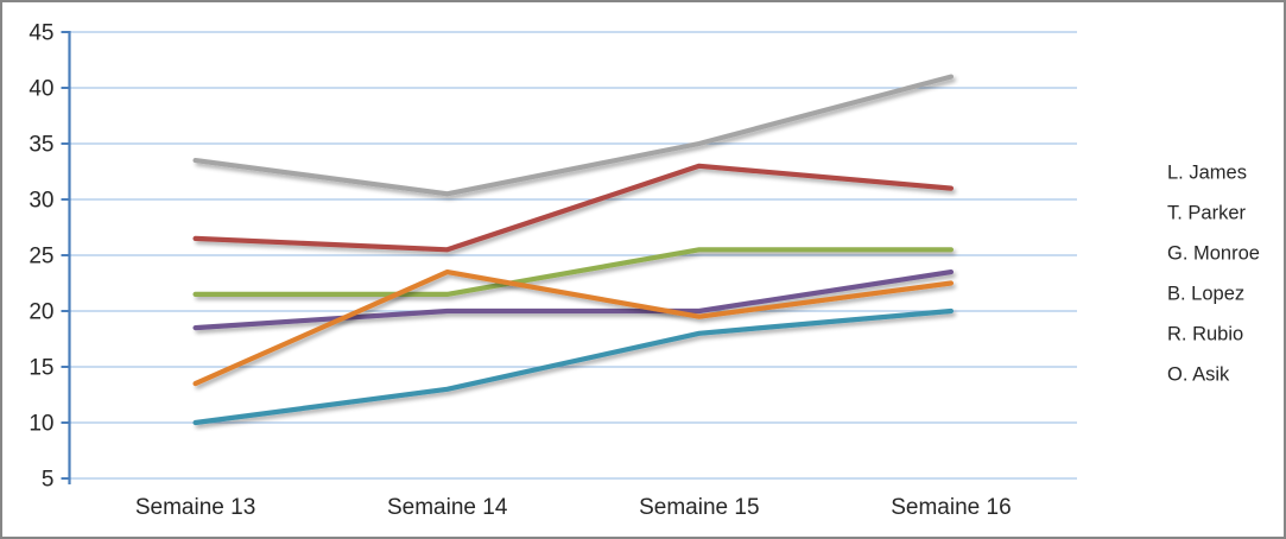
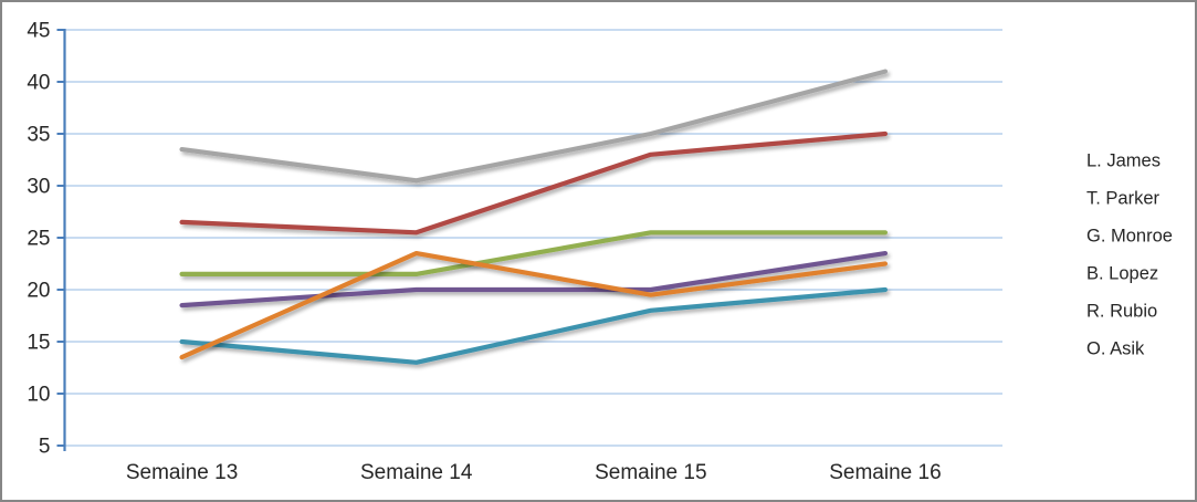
R. Rubio/Semaine 13: 10 -> 15
T. Parker/Semaine 16: 31 -> 35
